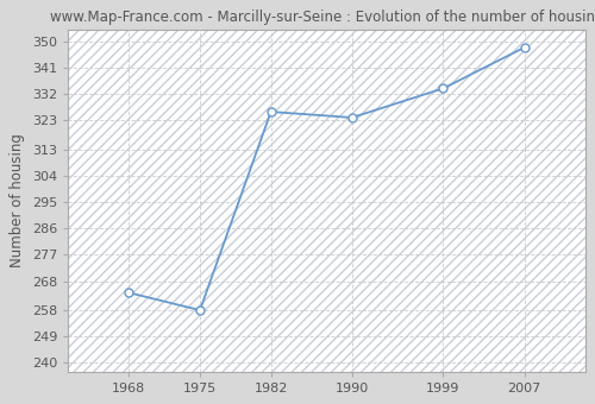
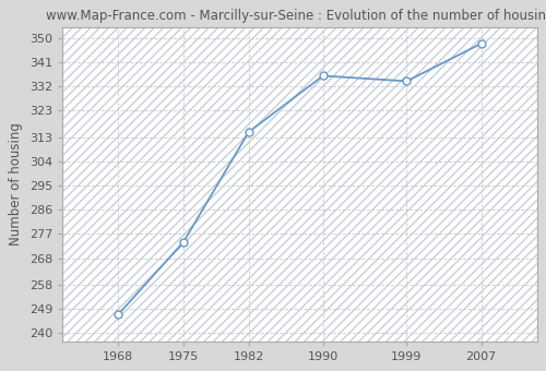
1968: 264 -> 247
1975: 258 -> 274
1982: 326 -> 315
1990: 324 -> 336
